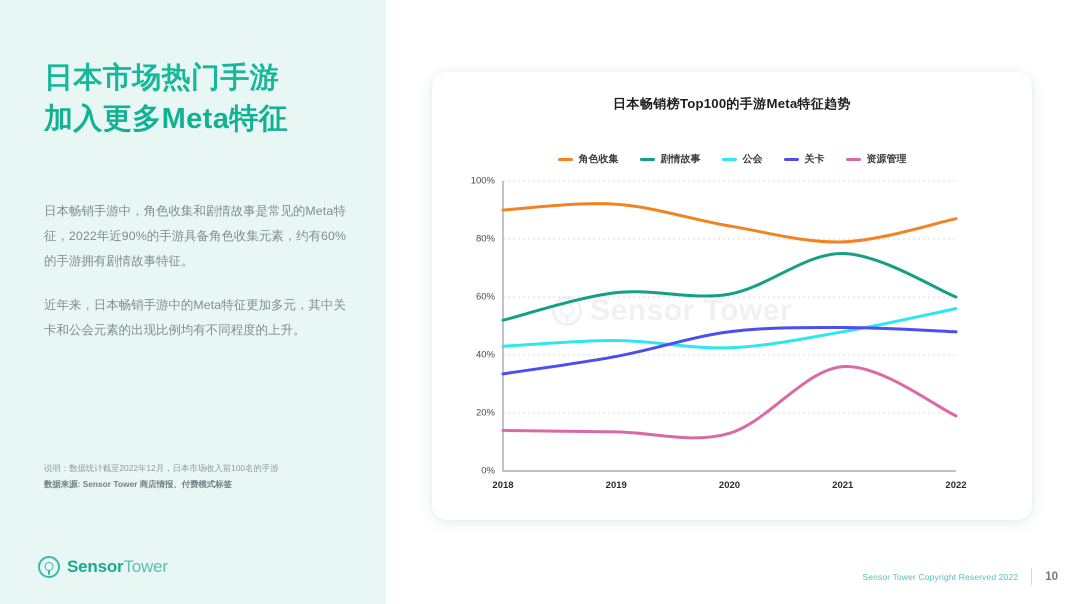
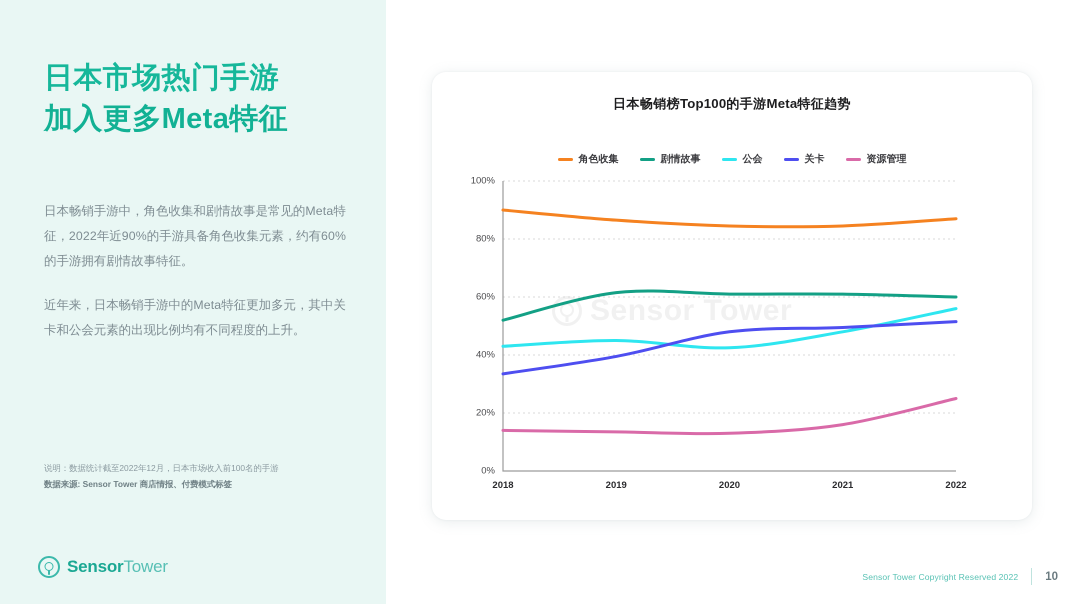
角色收集/2019: 92% -> 86%
角色收集/2021: 79% -> 84%
剧情故事/2021: 75% -> 61%
资源管理/2021: 36% -> 16%
关卡/2022: 48% -> 52%
资源管理/2022: 19% -> 25%
